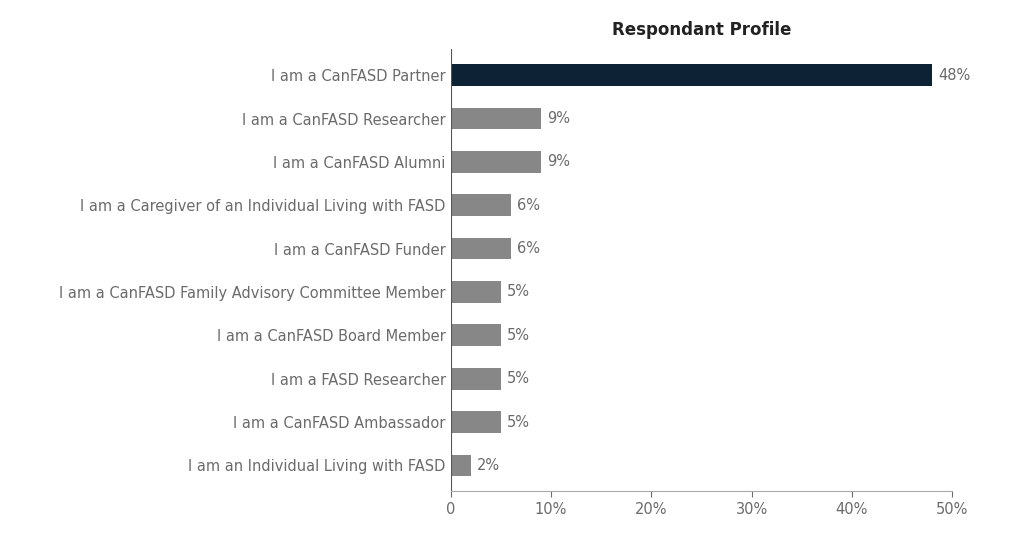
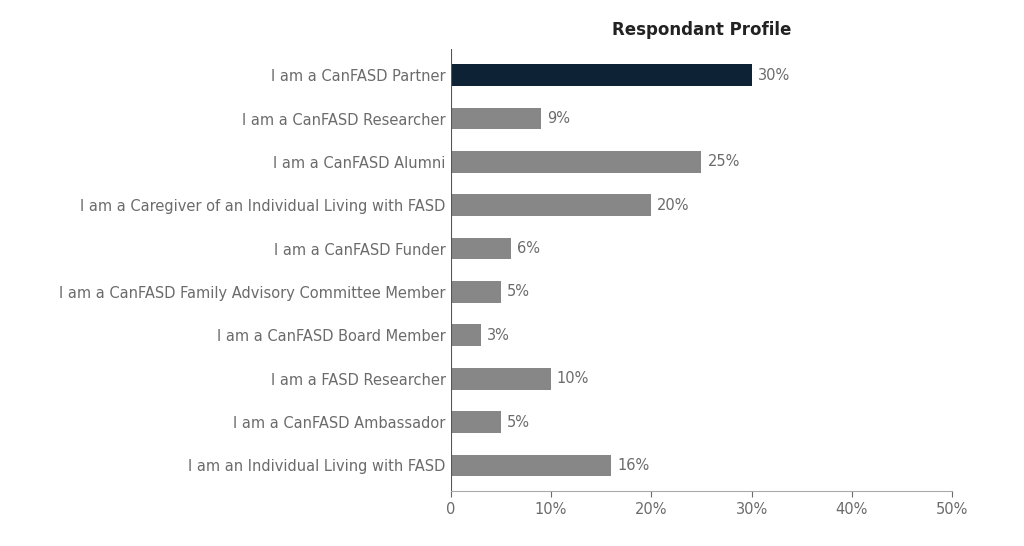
I am a CanFASD Partner: 48% -> 30%
I am a CanFASD Alumni: 9% -> 25%
I am a Caregiver of an Individual Living with FASD: 6% -> 20%
I am a CanFASD Board Member: 5% -> 3%
I am a FASD Researcher: 5% -> 10%
I am an Individual Living with FASD: 2% -> 16%
